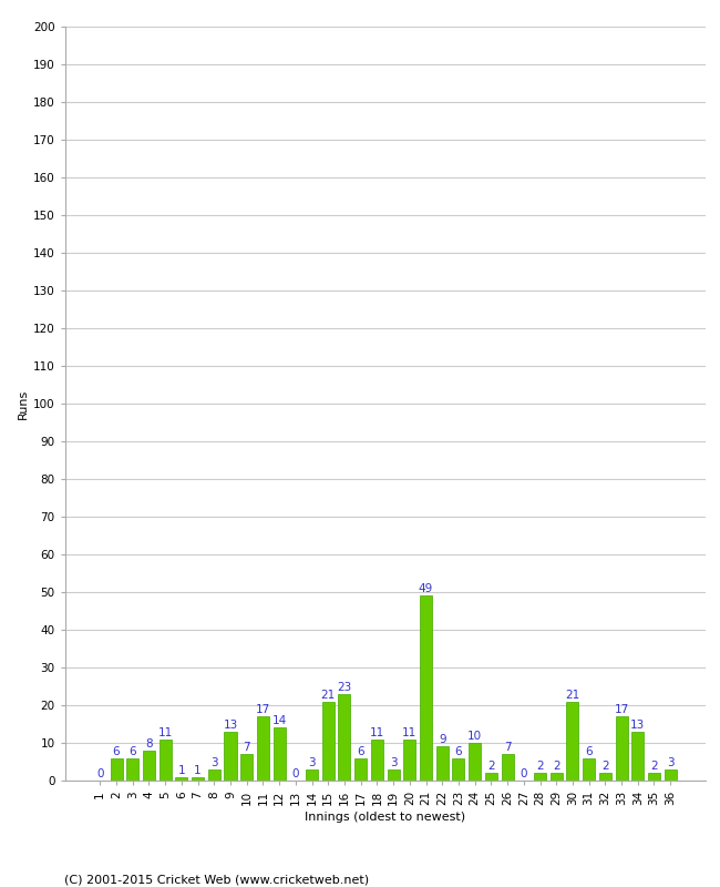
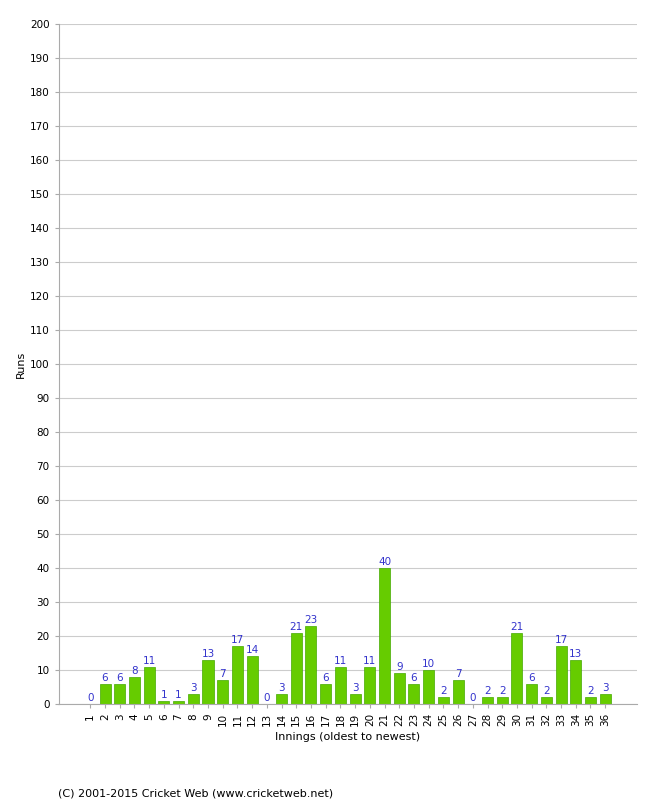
21: 49 -> 40
